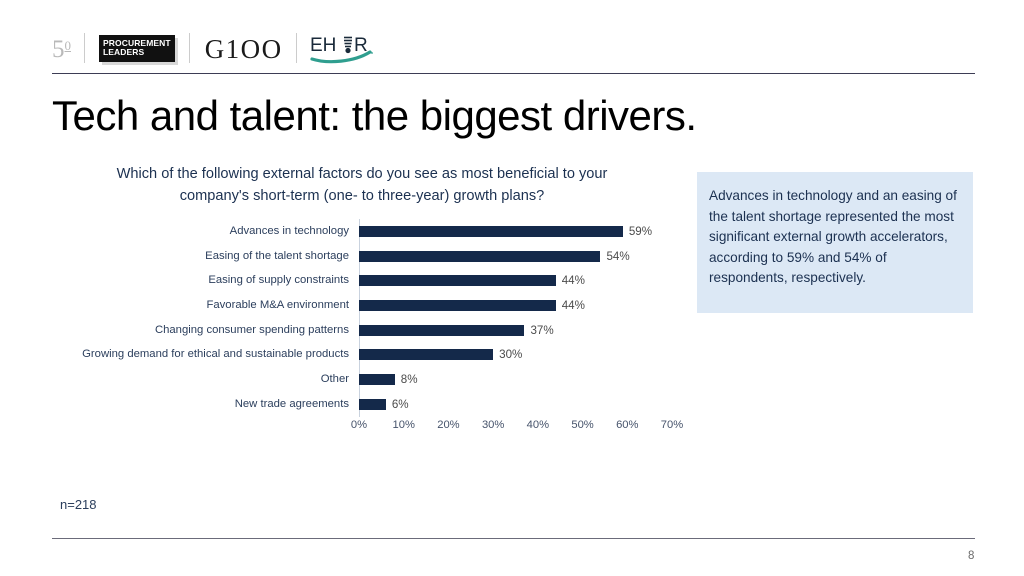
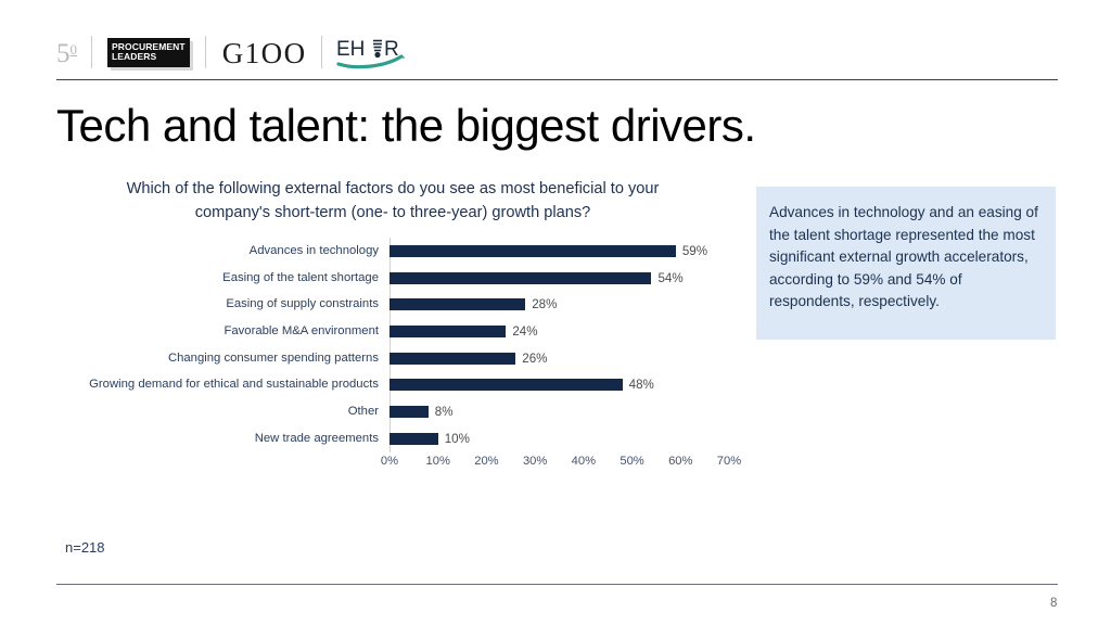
Easing of supply constraints: 44% -> 28%
Favorable M&A environment: 44% -> 24%
Changing consumer spending patterns: 37% -> 26%
Growing demand for ethical and sustainable products: 30% -> 48%
New trade agreements: 6% -> 10%
